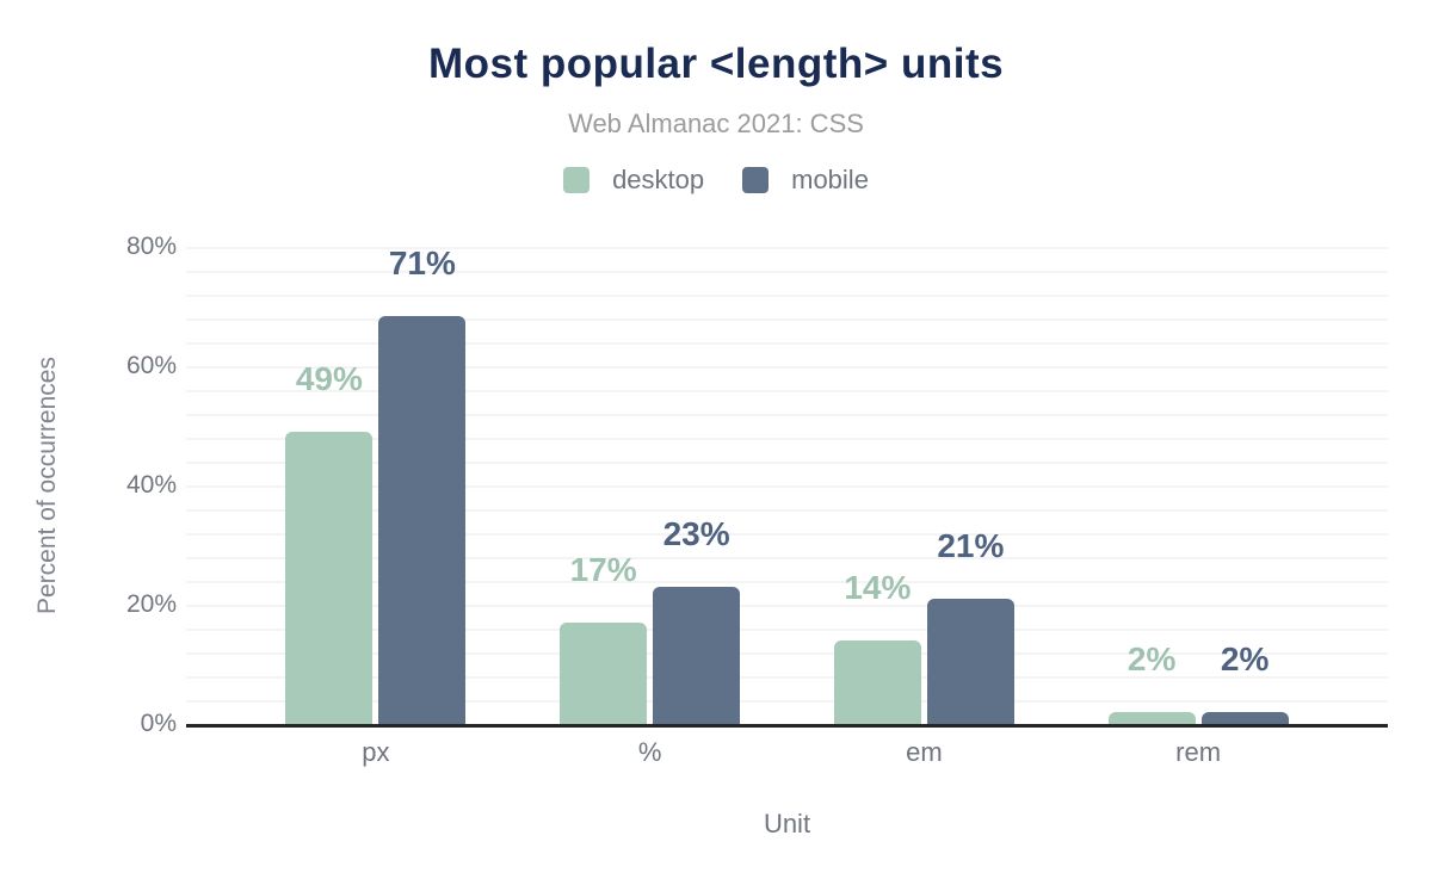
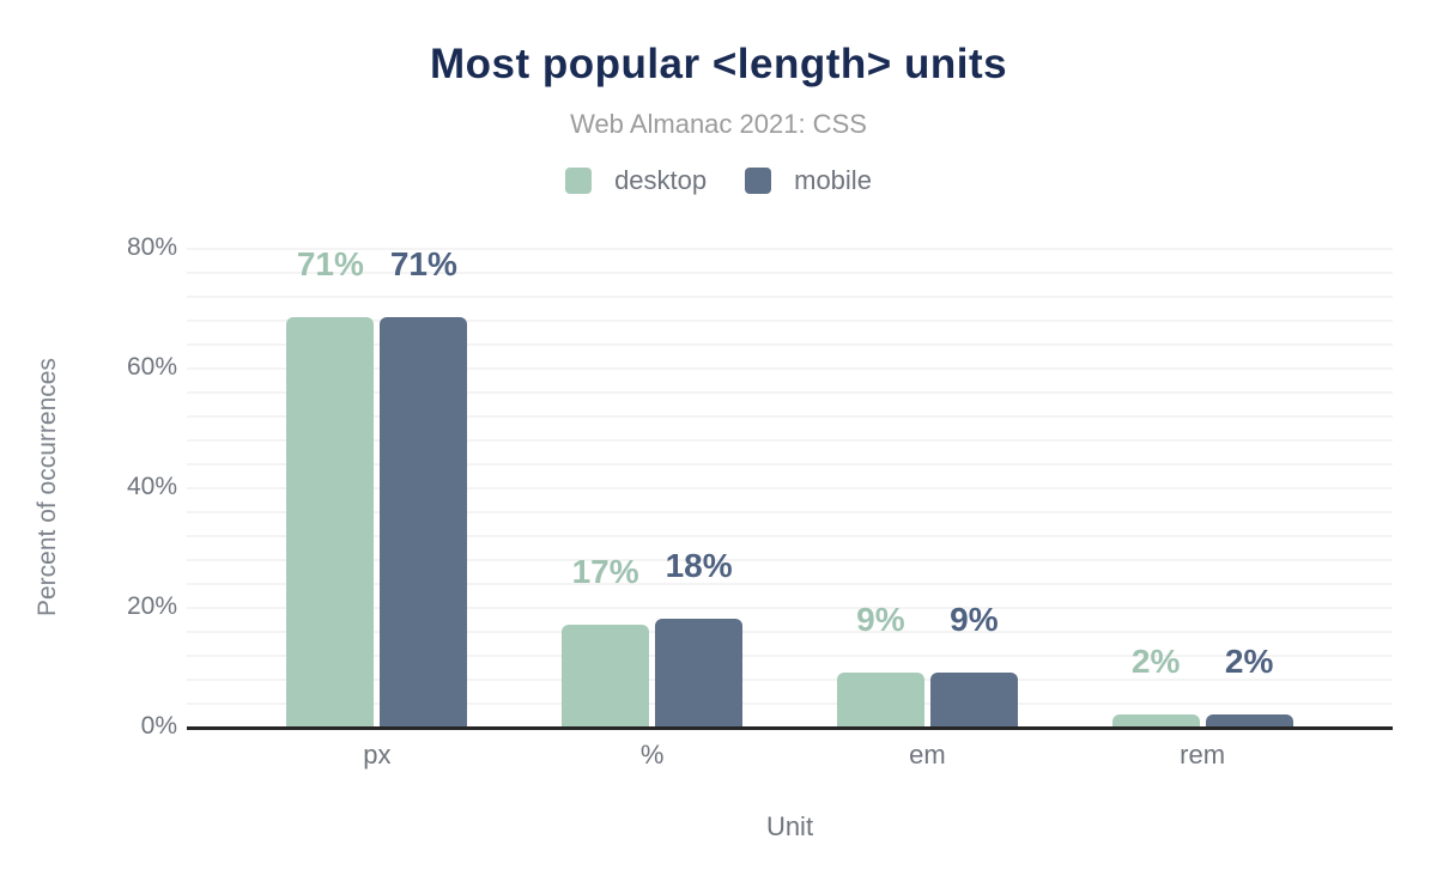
desktop/px: 49% -> 71%
mobile/%: 23% -> 18%
desktop/em: 14% -> 9%
mobile/em: 21% -> 9%
